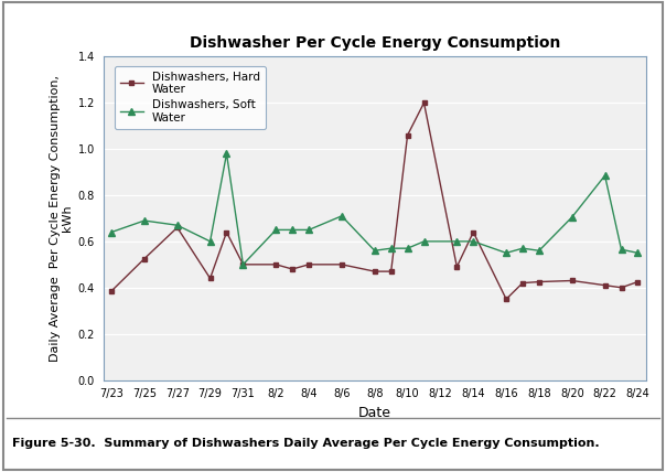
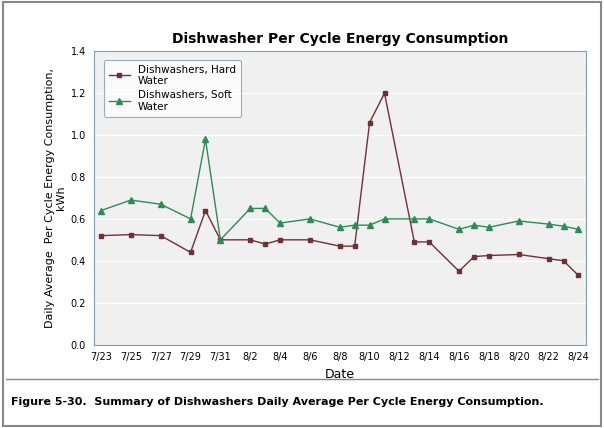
Dishwashers, Hard Water/7/23: 0.385 -> 0.520
Dishwashers, Hard Water/7/27: 0.660 -> 0.520
Dishwashers, Soft Water/8/4: 0.650 -> 0.580
Dishwashers, Soft Water/8/6: 0.710 -> 0.600
Dishwashers, Hard Water/8/14: 0.640 -> 0.490
Dishwashers, Soft Water/8/20: 0.705 -> 0.590
Dishwashers, Soft Water/8/22: 0.885 -> 0.575
Dishwashers, Hard Water/8/24: 0.425 -> 0.330
